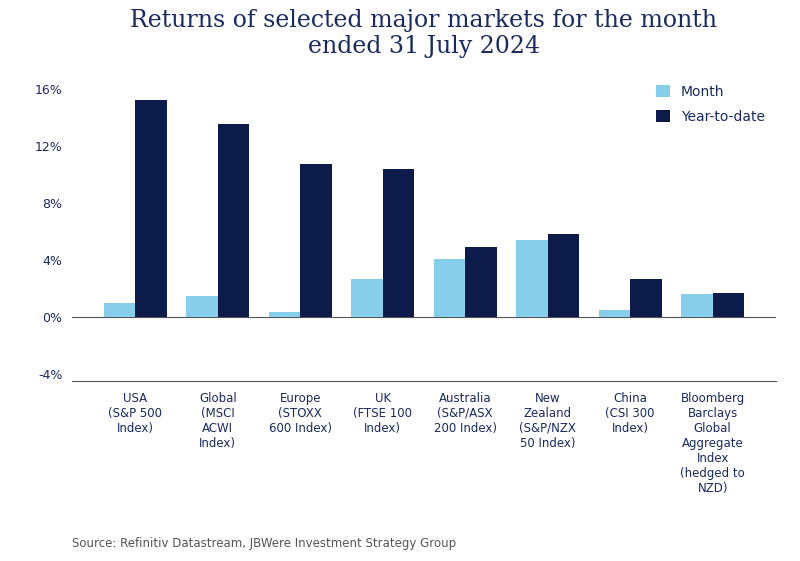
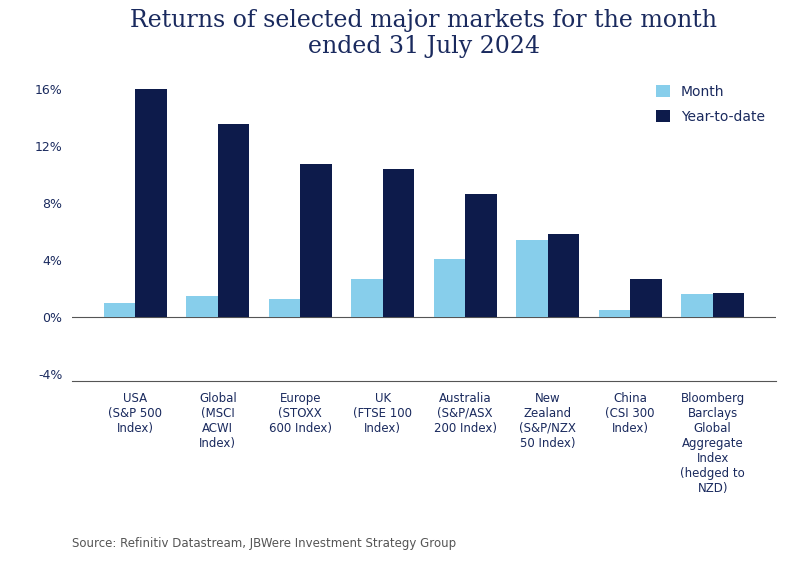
Year-to-date/USA (S&P 500 Index): 15.2% -> 16.0%
Month/Europe (STOXX 600 Index): 0.4% -> 1.3%
Year-to-date/Australia (S&P/ASX 200 Index): 4.9% -> 8.6%
